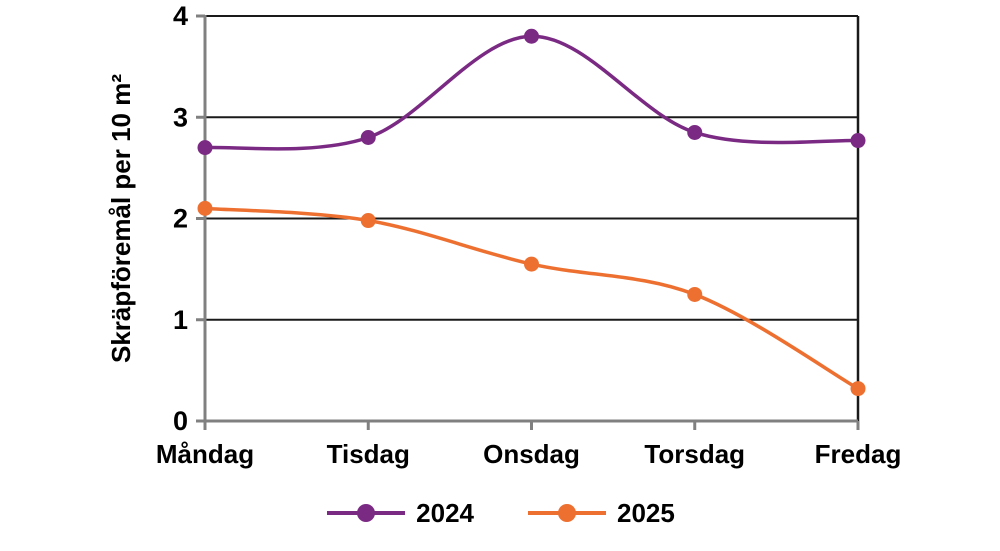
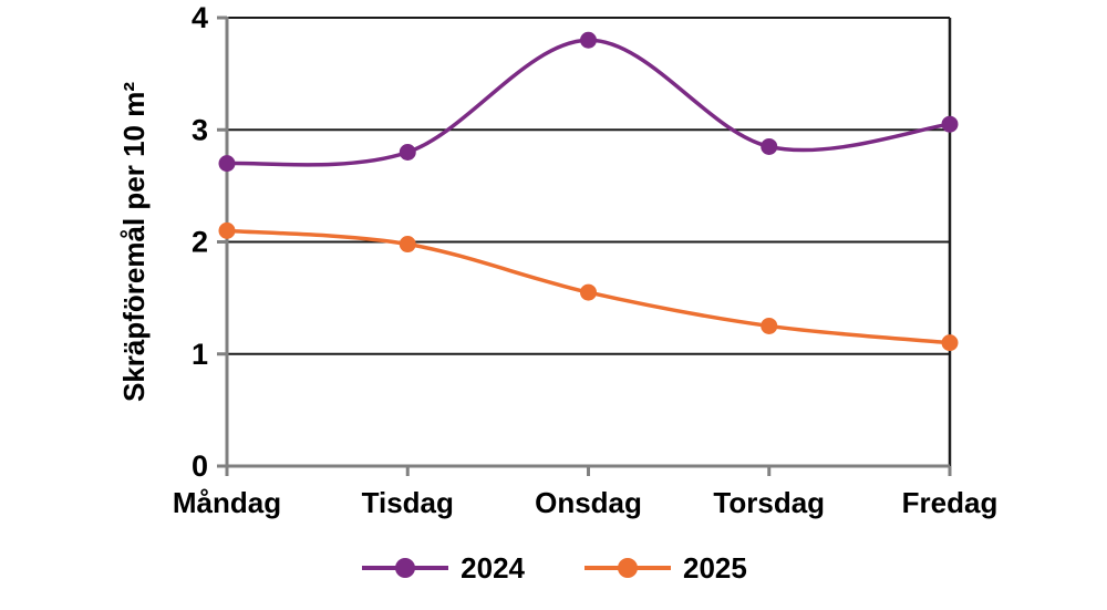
2024/Fredag: 2.77 -> 3.05
2025/Fredag: 0.32 -> 1.10
